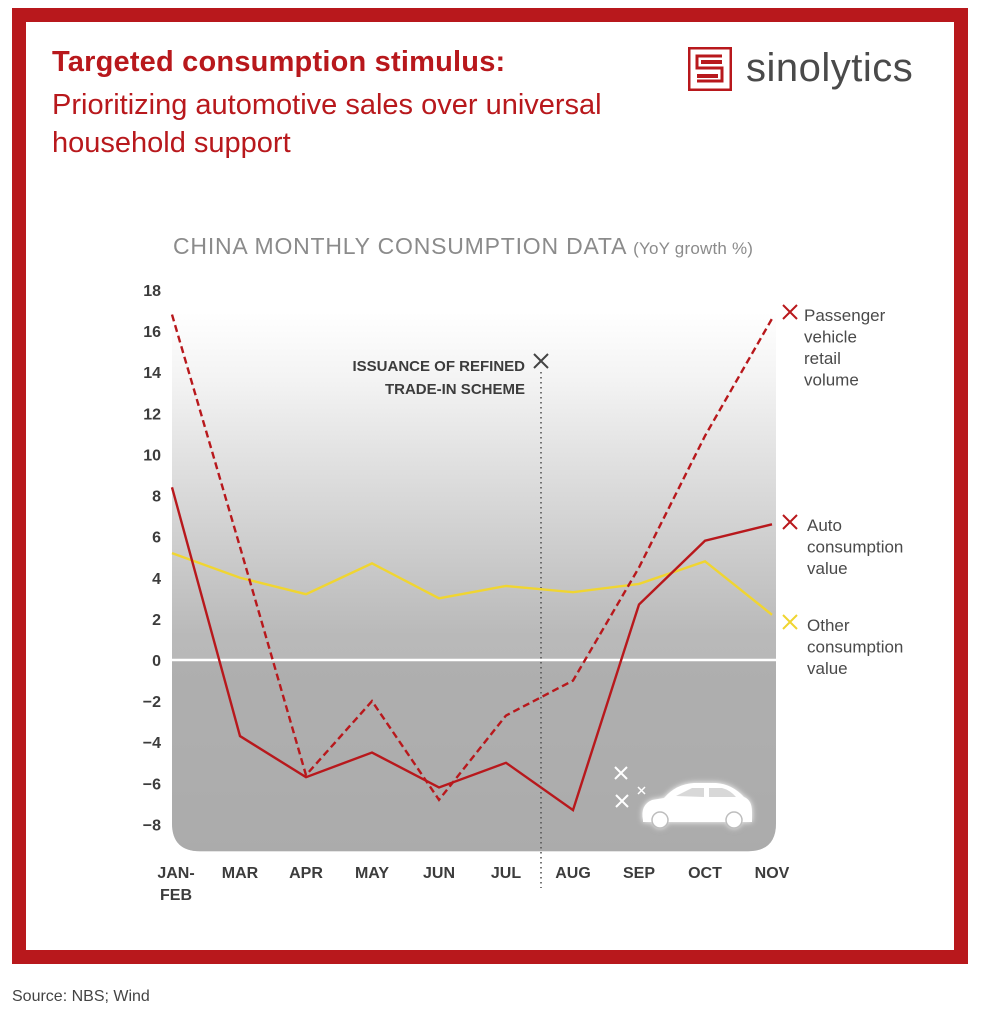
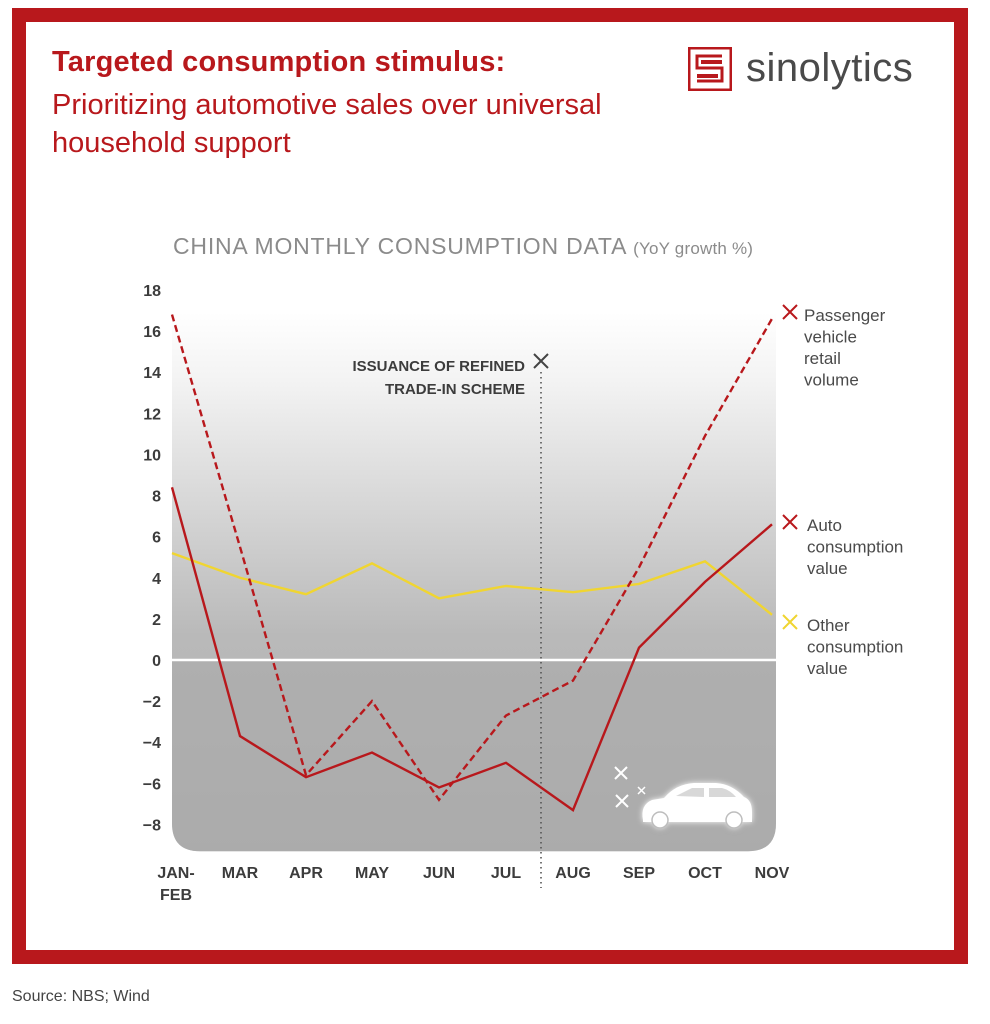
Auto consumption value/SEP: 2.7 -> 0.6
Auto consumption value/OCT: 5.8 -> 3.8
